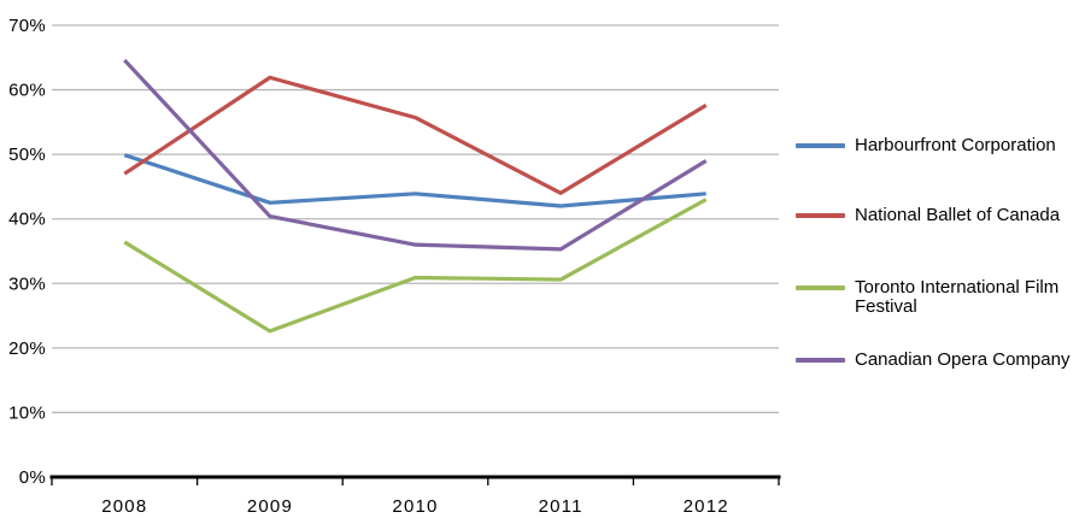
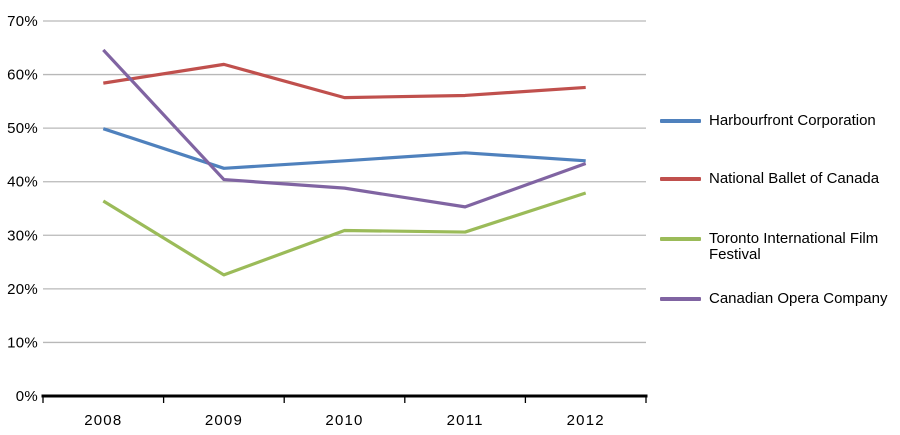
National Ballet of Canada/2008: 47% -> 58%
Canadian Opera Company/2010: 36% -> 39%
Harbourfront Corporation/2011: 42% -> 45%
National Ballet of Canada/2011: 44% -> 56%
Toronto International Film Festival/2012: 43% -> 38%
Canadian Opera Company/2012: 49% -> 43%
